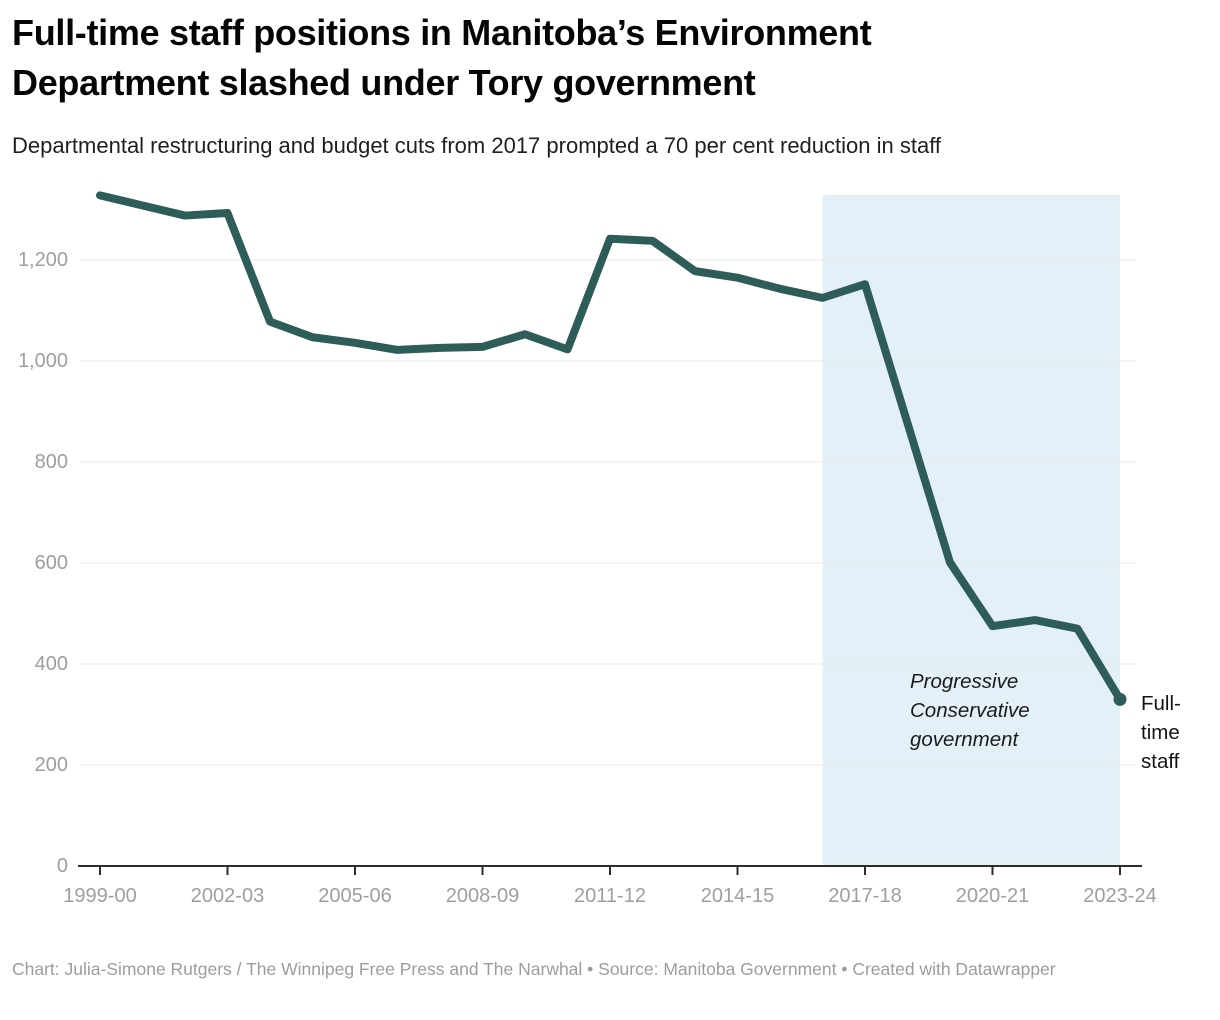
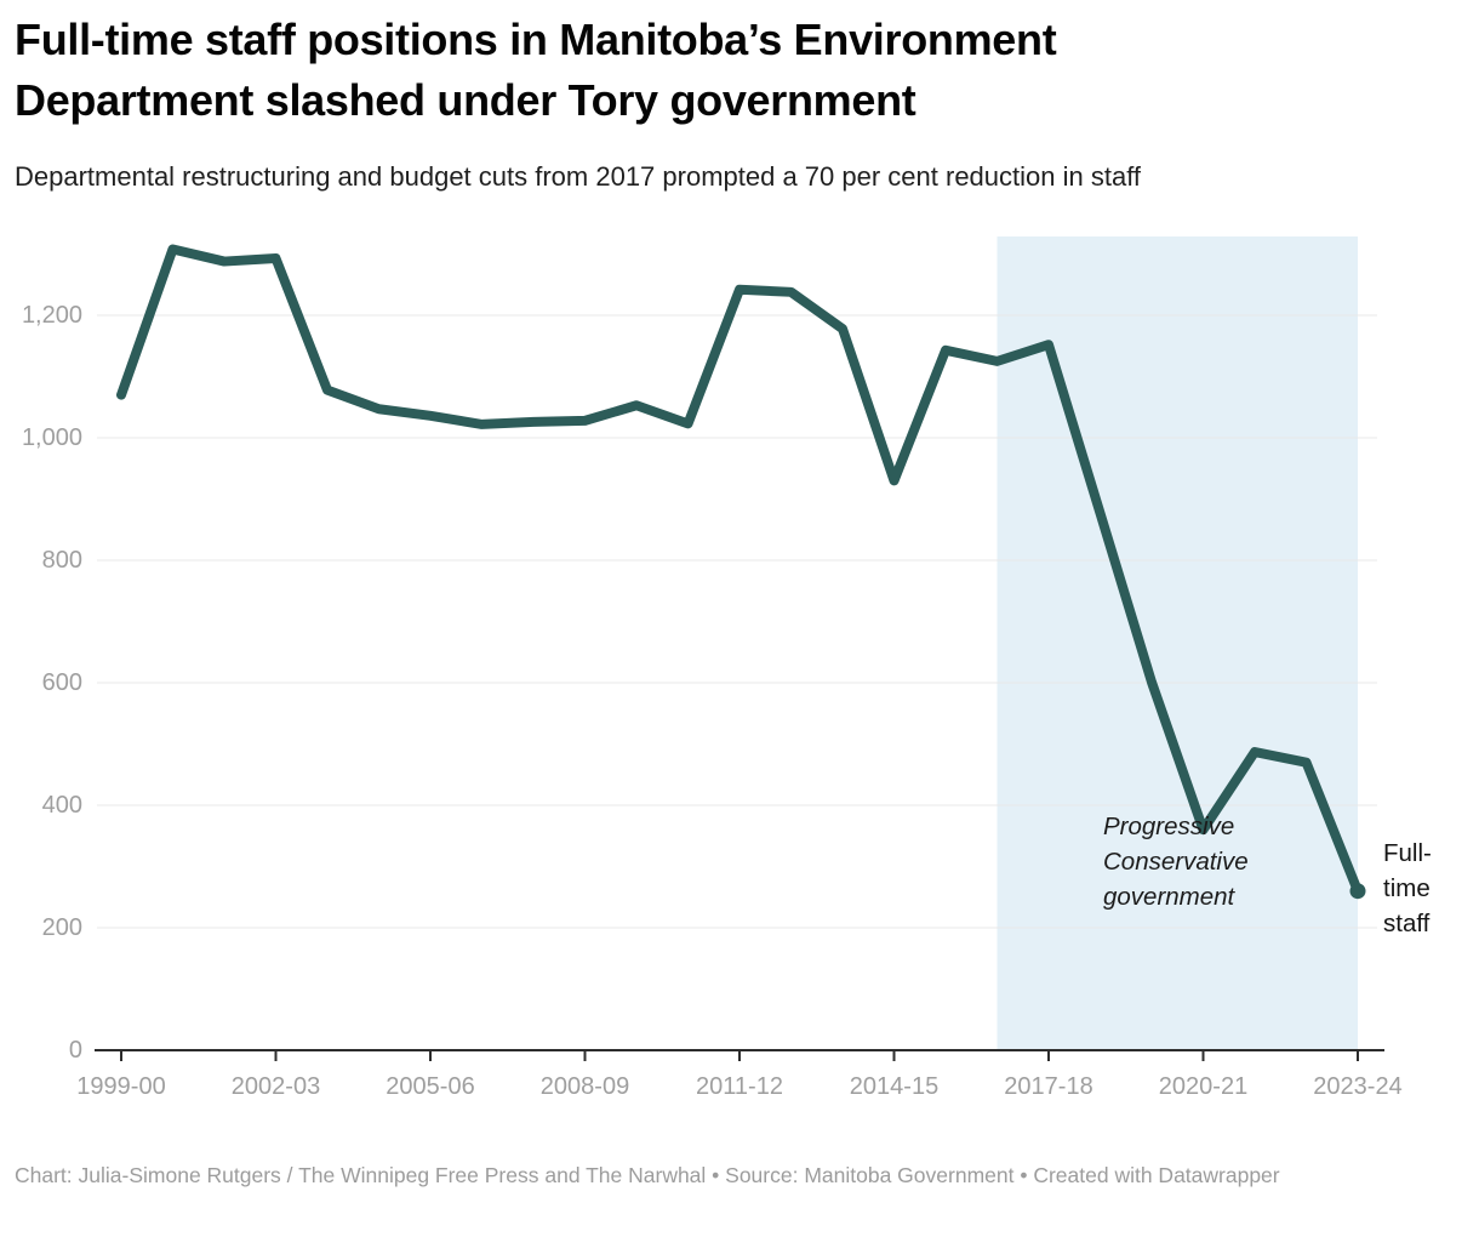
1999-00: 1330 -> 1070
2014-15: 1160 -> 930
2020-21: 480 -> 360
2023-24: 330 -> 260
